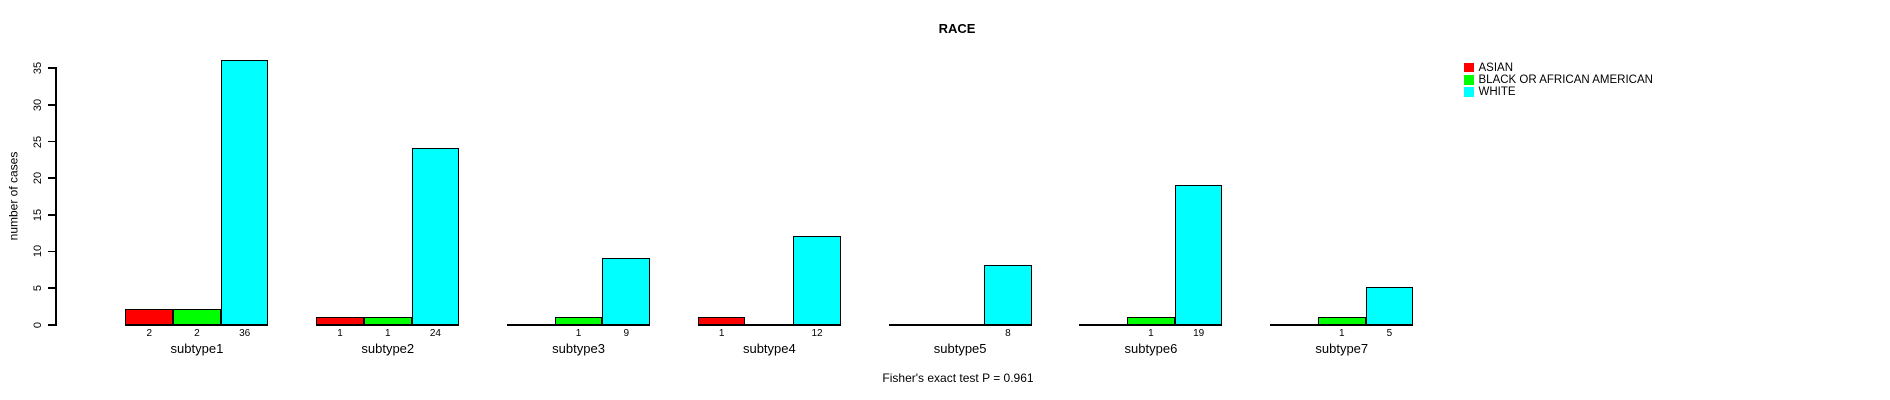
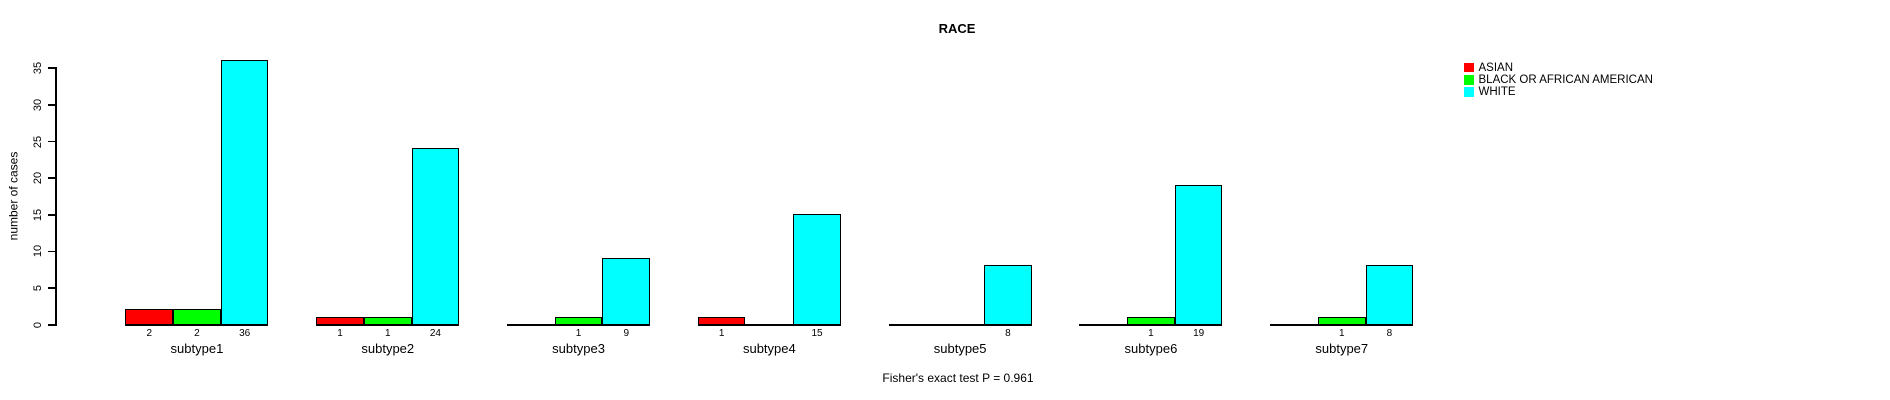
WHITE/subtype4: 12 -> 15
WHITE/subtype7: 5 -> 8
